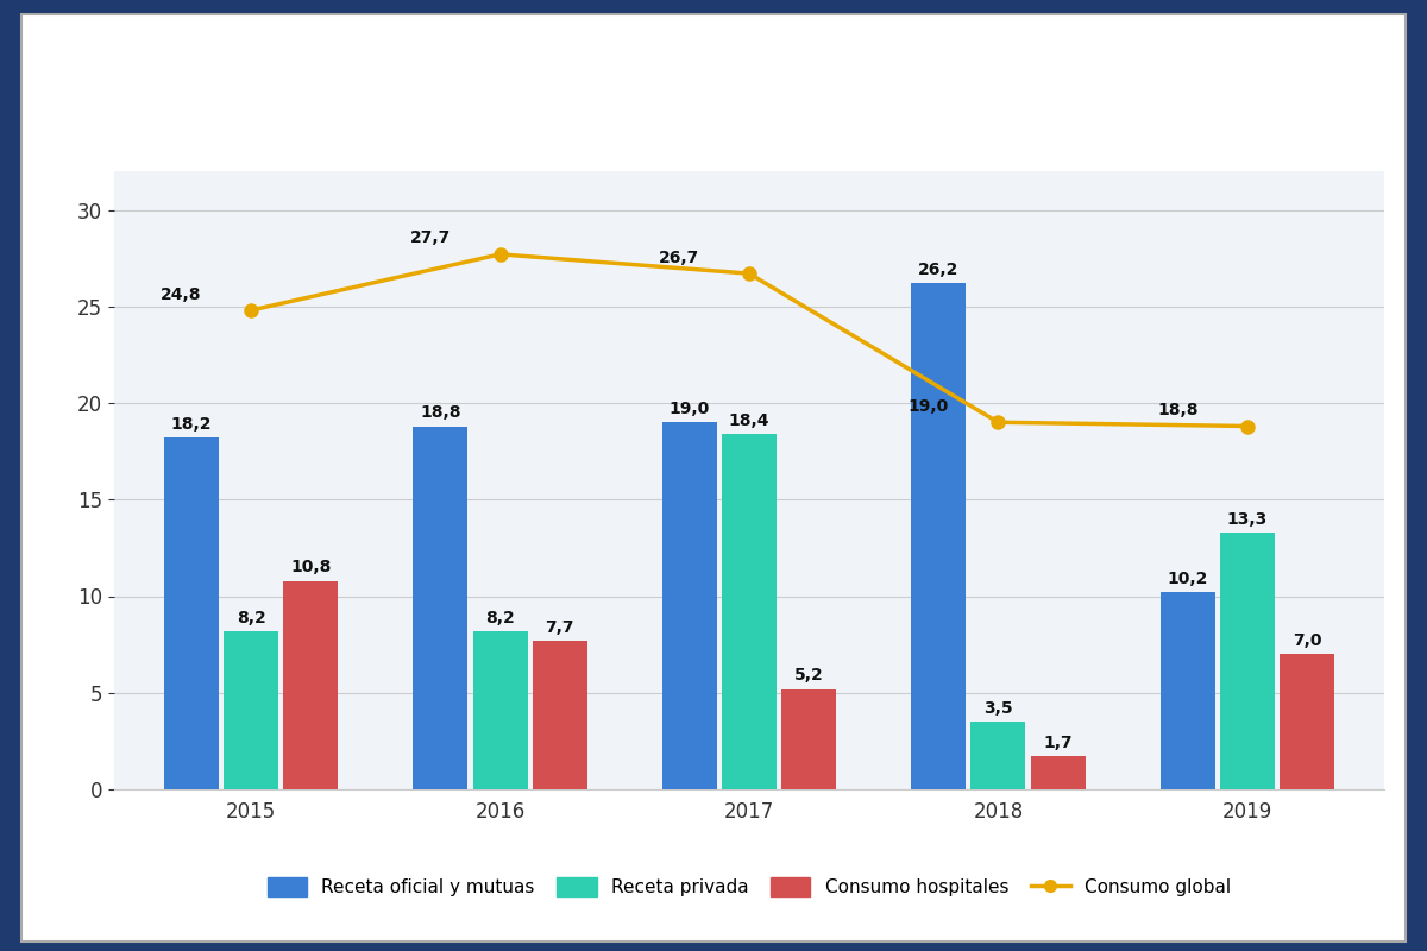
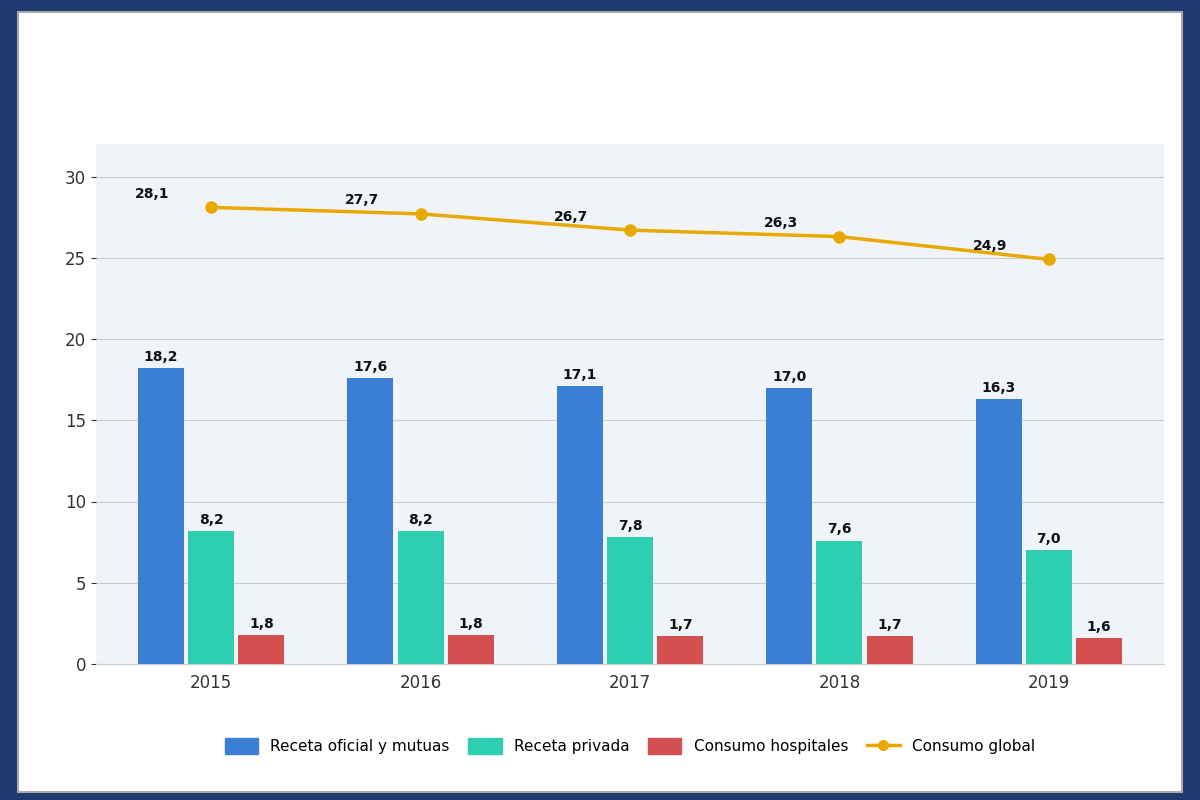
Consumo global/2015: 24,8 -> 28,1
Consumo hospitales/2015: 10,8 -> 1,8
Receta oficial y mutuas/2016: 18,8 -> 17,6
Consumo hospitales/2016: 7,7 -> 1,8
Receta oficial y mutuas/2017: 19,0 -> 17,1
Receta privada/2017: 18,4 -> 7,8
Consumo hospitales/2017: 5,2 -> 1,7
Receta oficial y mutuas/2018: 26,2 -> 17,0
Receta privada/2018: 3,5 -> 7,6
Consumo global/2018: 19,0 -> 26,3
Receta oficial y mutuas/2019: 10,2 -> 16,3
Receta privada/2019: 13,3 -> 7,0
Consumo global/2019: 18,8 -> 24,9
Consumo hospitales/2019: 7,0 -> 1,6
